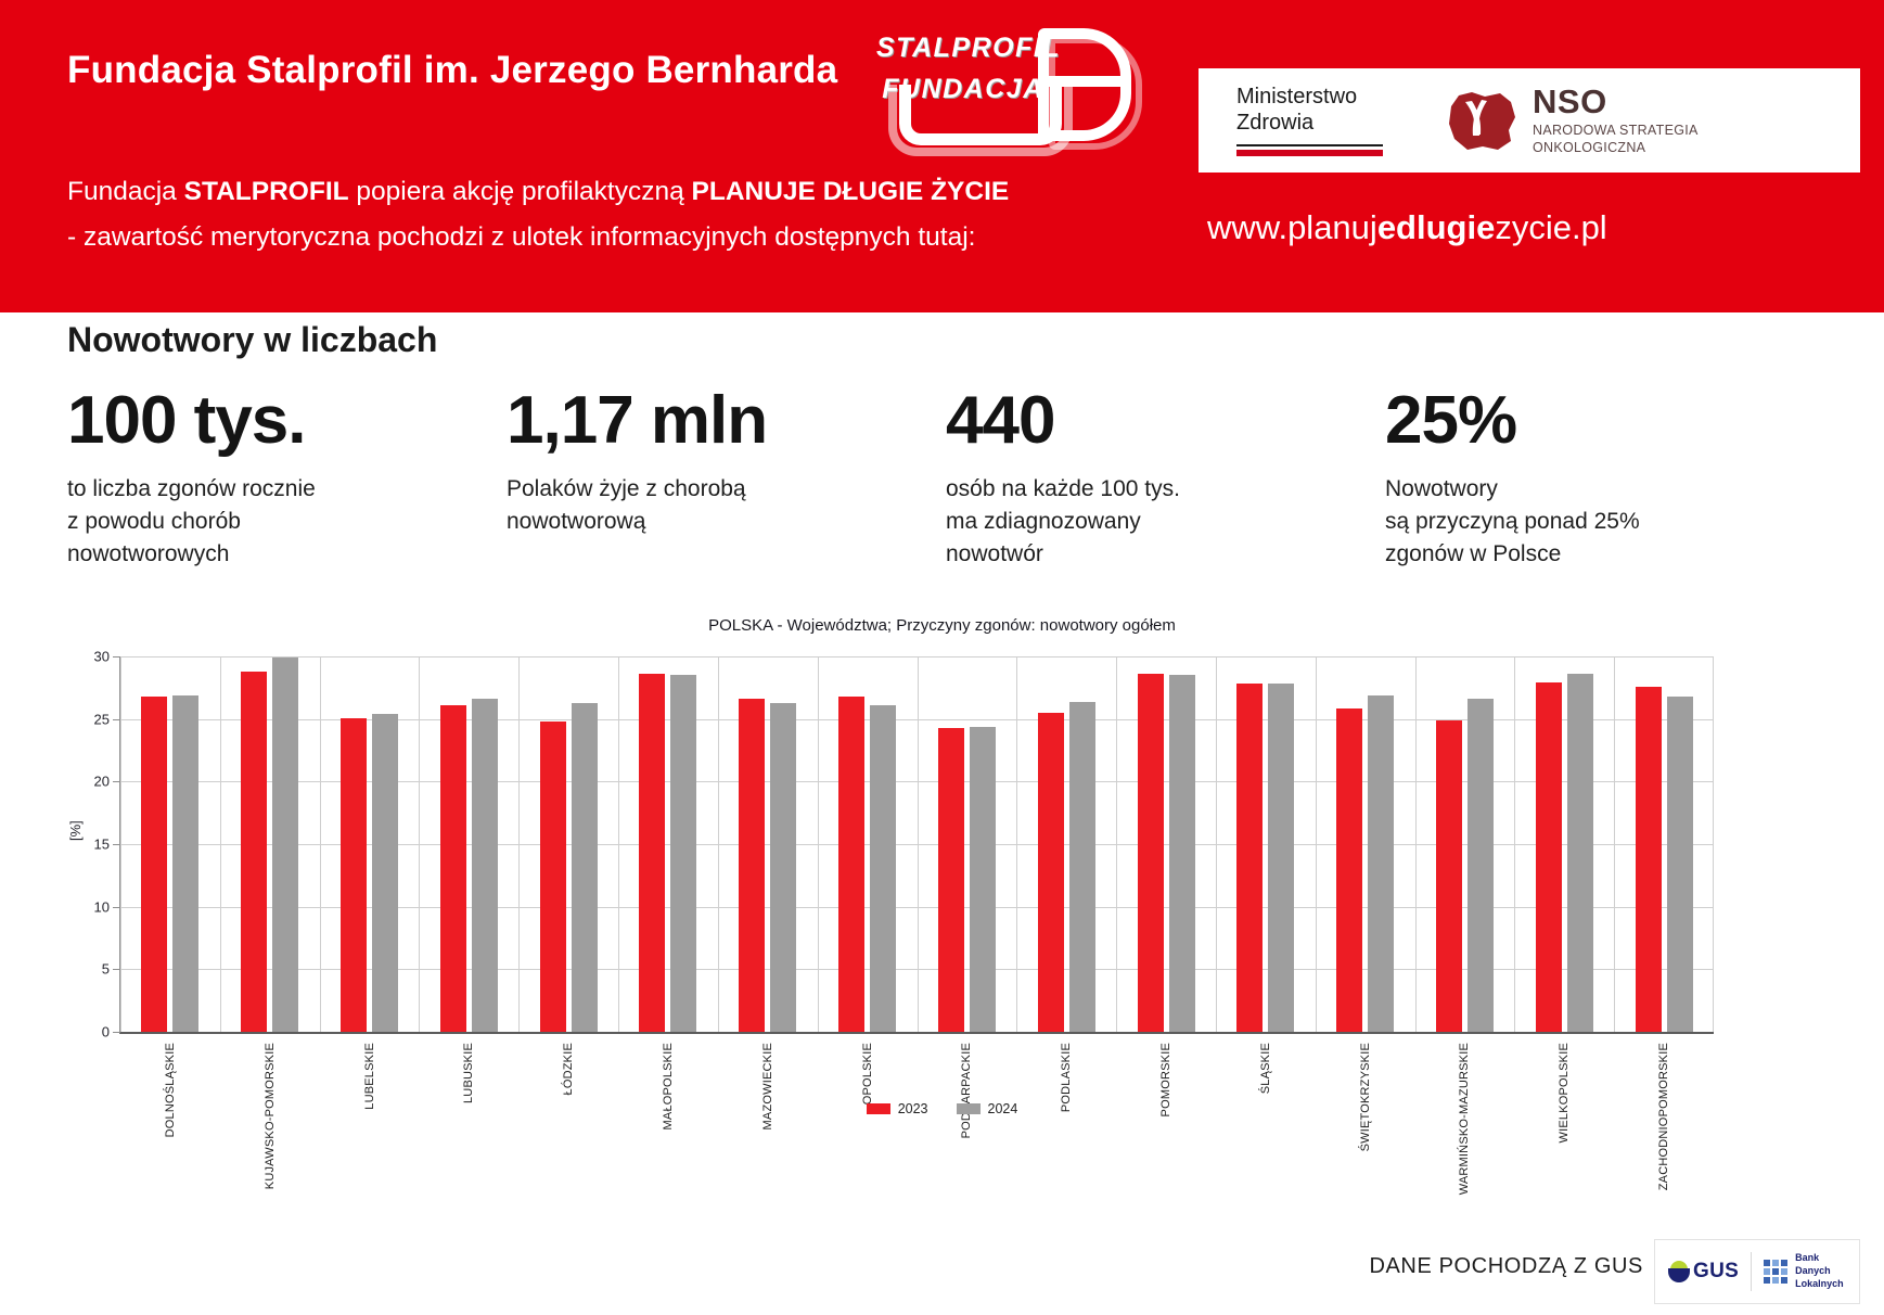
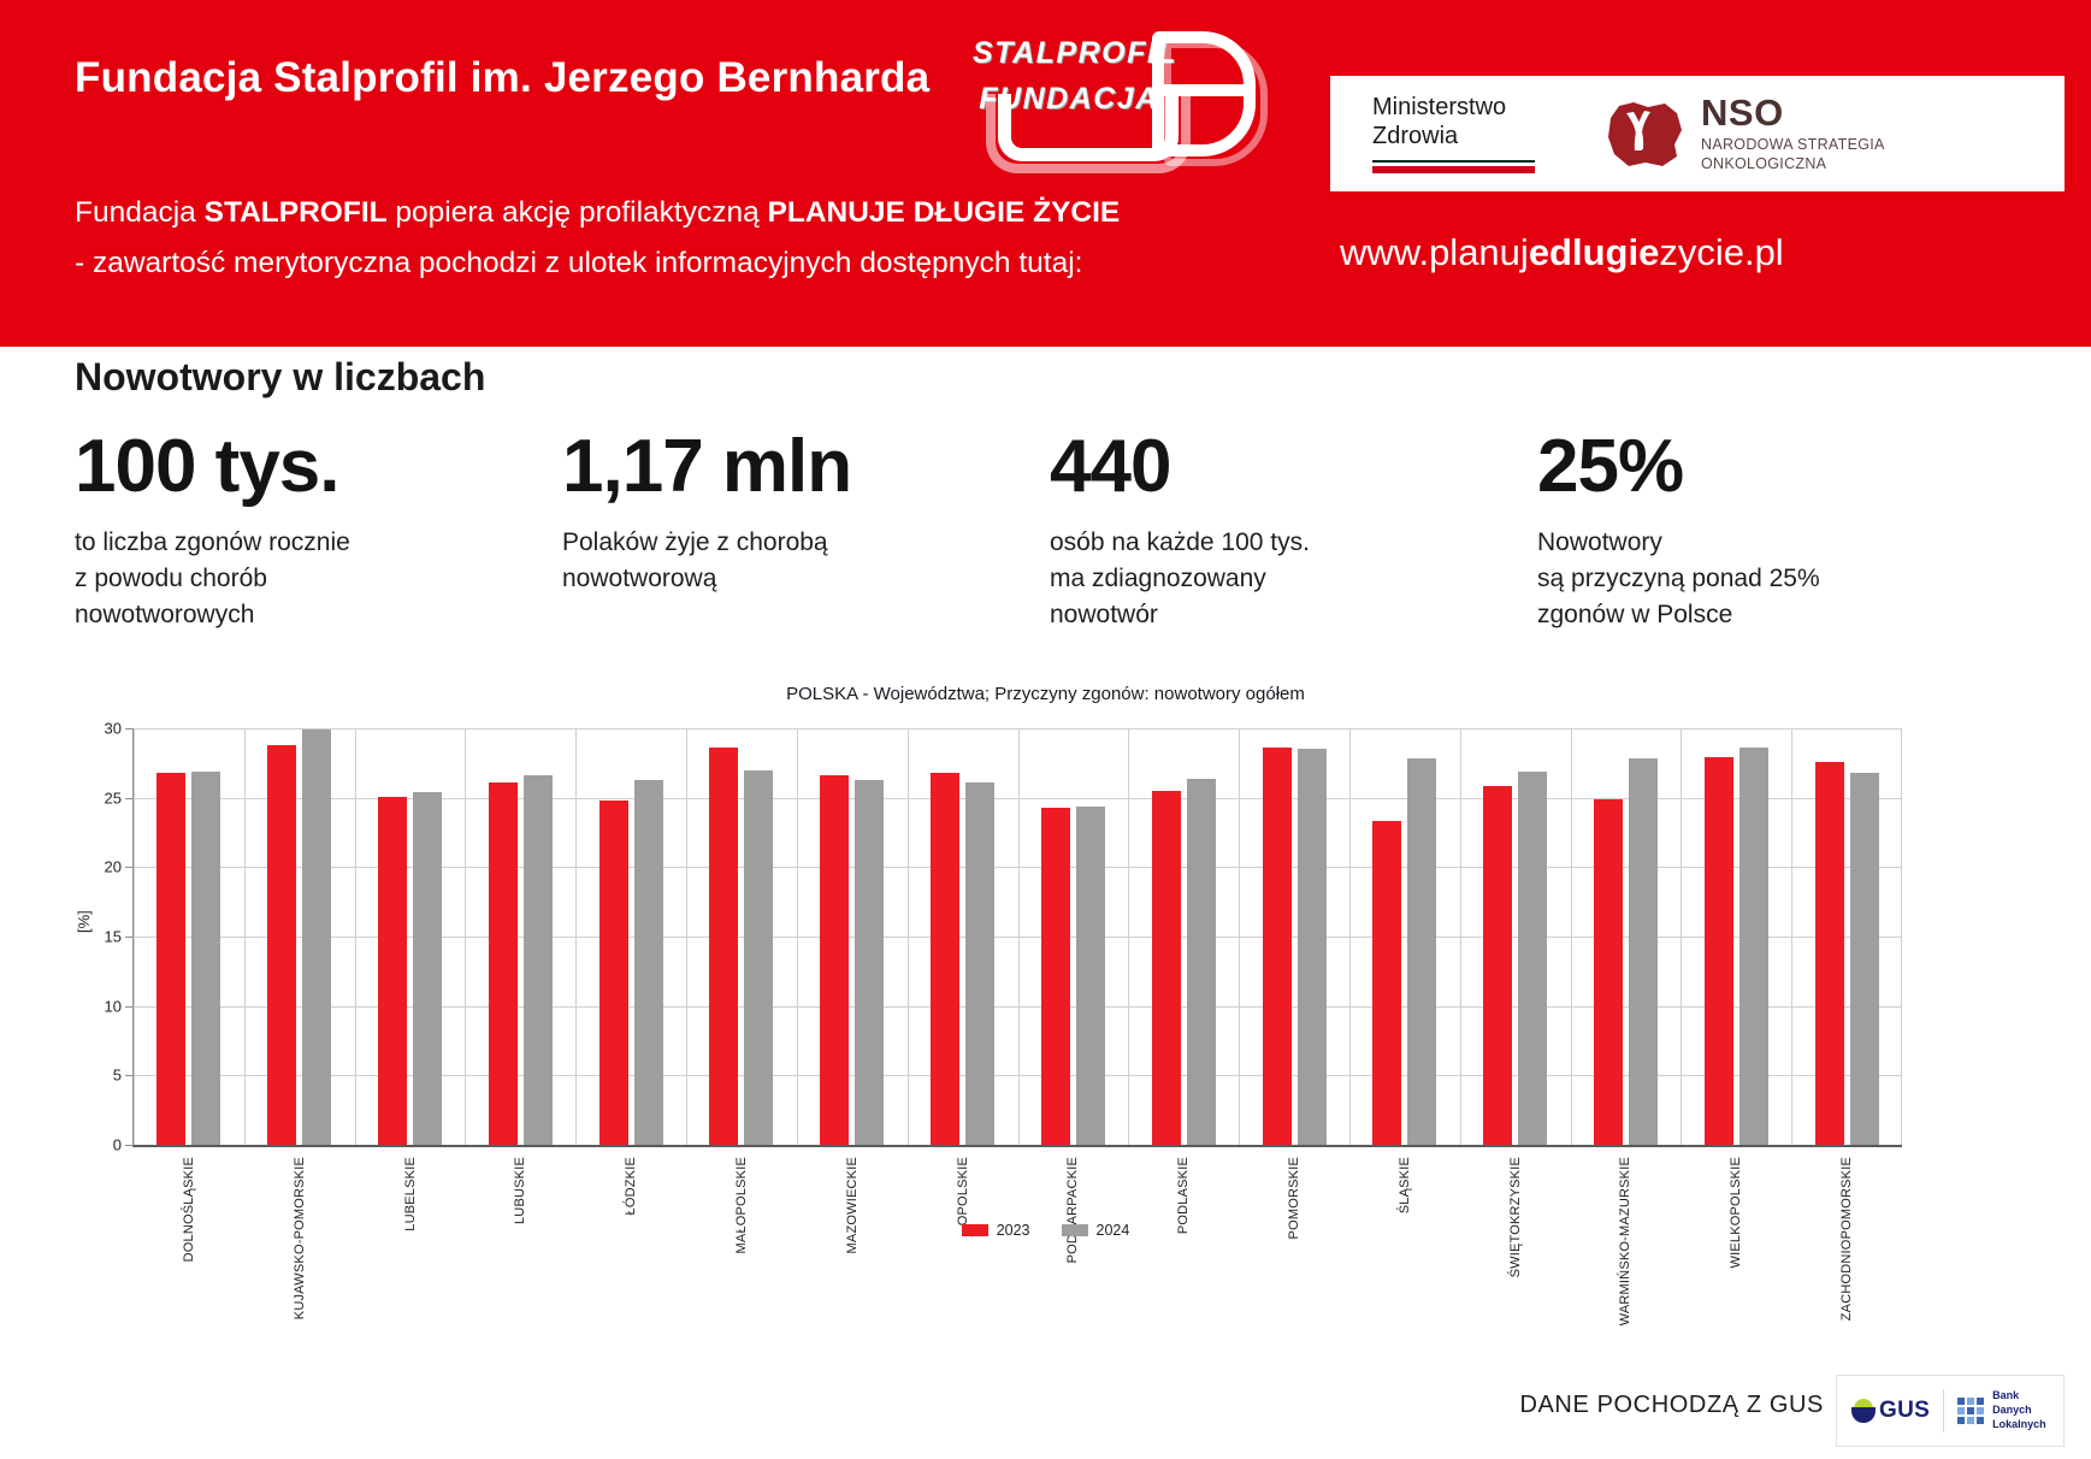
2024/MAŁOPOLSKIE: 28.5 -> 27.0
2023/ŚLĄSKIE: 27.8 -> 23.3
2024/WARMIŃSKO-MAZURSKIE: 26.6 -> 27.8
